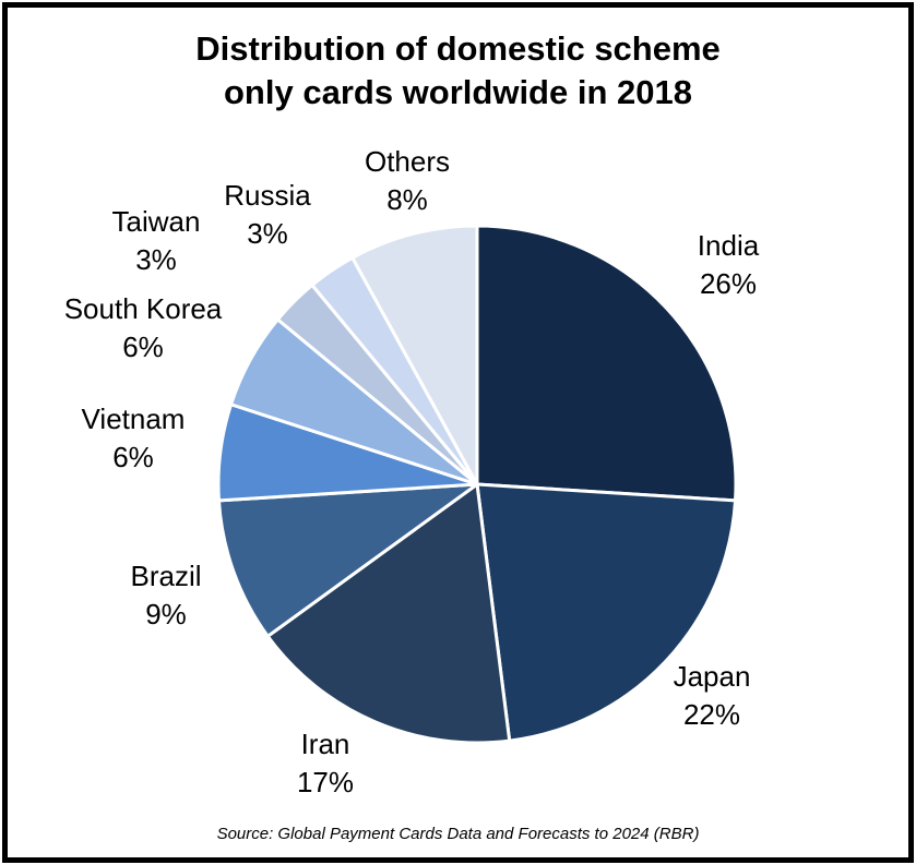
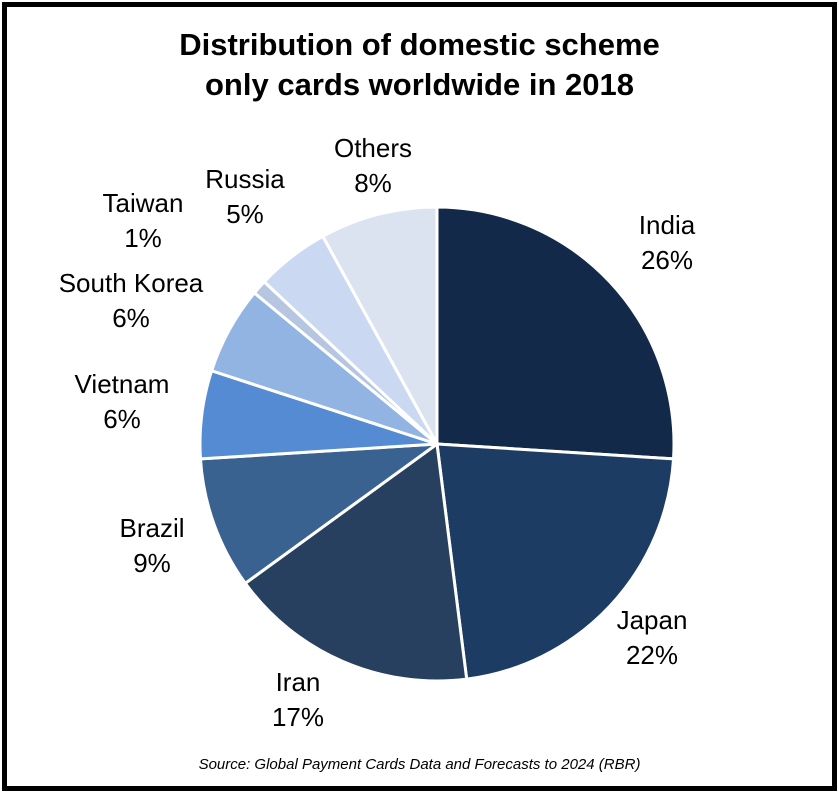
Taiwan: 3% -> 1%
Russia: 3% -> 5%
